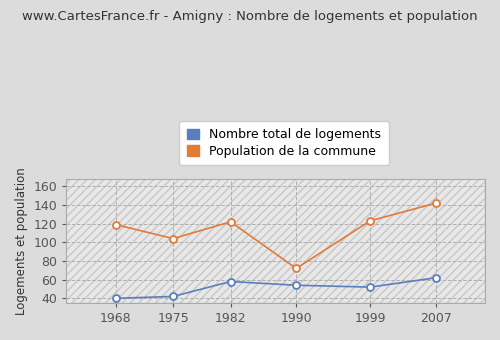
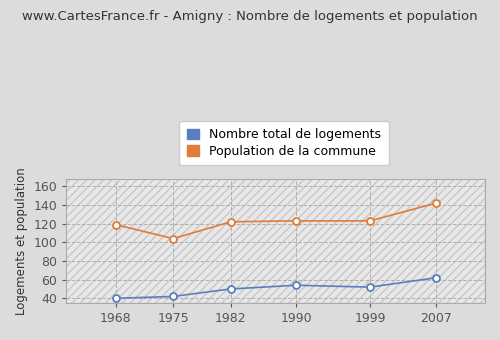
Nombre total de logements/1982: 58 -> 50
Population de la commune/1990: 72 -> 123
